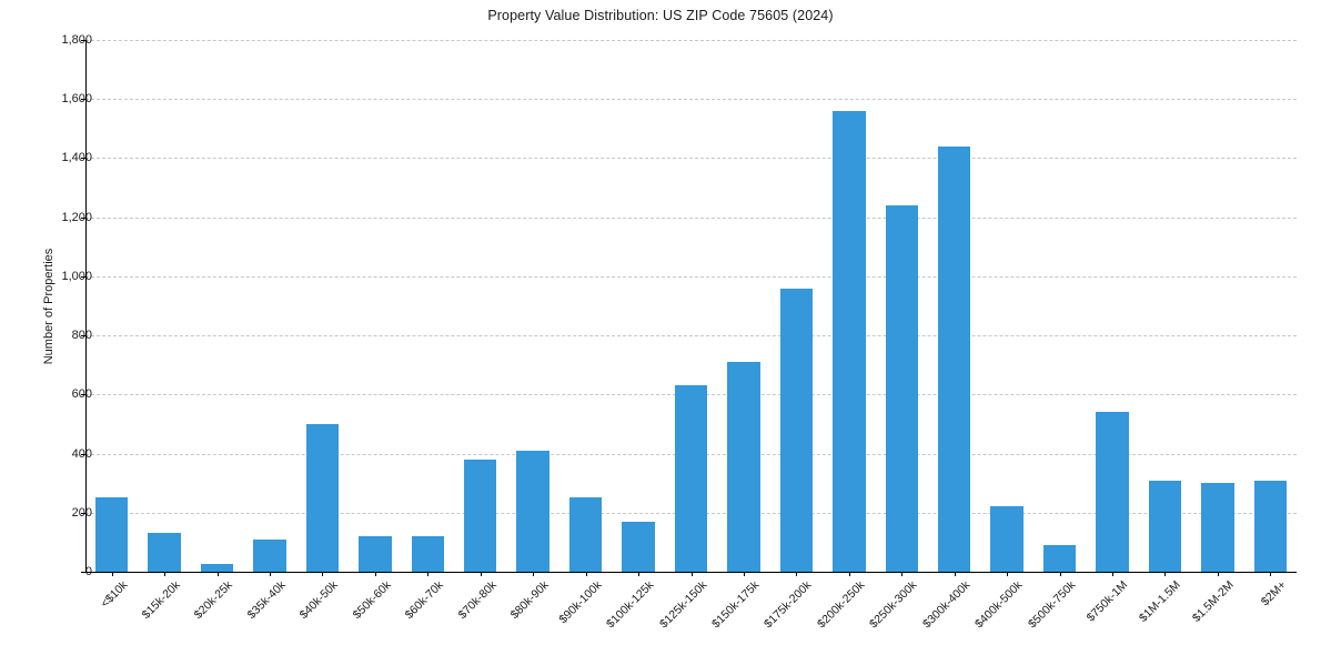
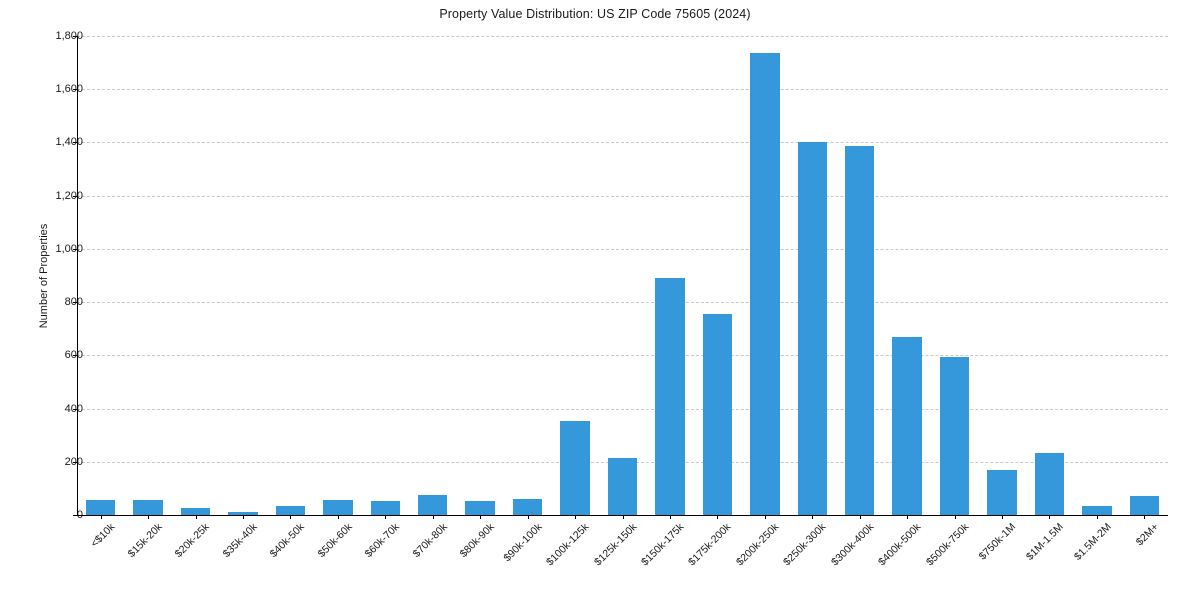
<$10k: 250 -> 60
$15k-20k: 130 -> 60
$35k-40k: 110 -> 10
$40k-50k: 500 -> 30
$50k-60k: 120 -> 60
$60k-70k: 120 -> 50
$70k-80k: 380 -> 70
$80k-90k: 410 -> 50
$90k-100k: 250 -> 60
$100k-125k: 170 -> 350
$125k-150k: 630 -> 210
$150k-175k: 710 -> 890
$175k-200k: 960 -> 760
$200k-250k: 1560 -> 1740
$250k-300k: 1240 -> 1400
$300k-400k: 1440 -> 1380
$400k-500k: 220 -> 670
$500k-750k: 90 -> 590
$750k-1M: 540 -> 170
$1M-1.5M: 310 -> 230
$1.5M-2M: 300 -> 30
$2M+: 310 -> 70
